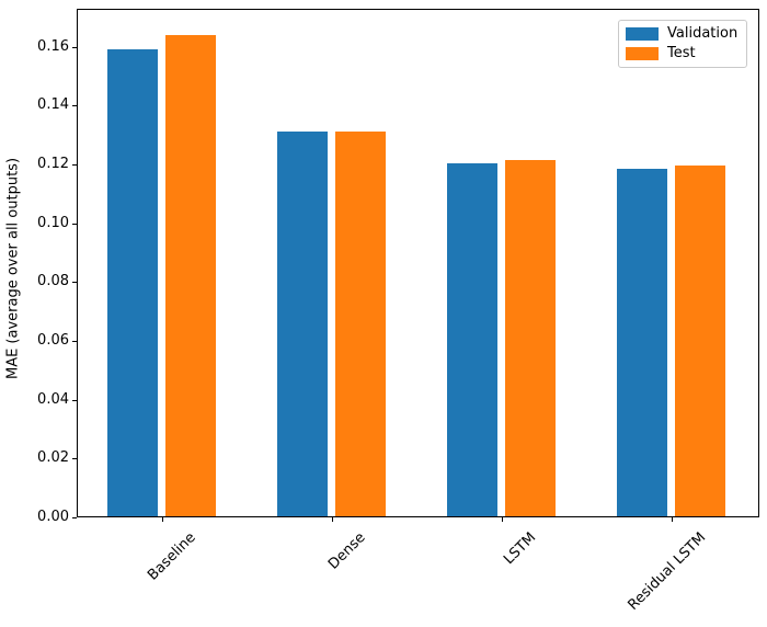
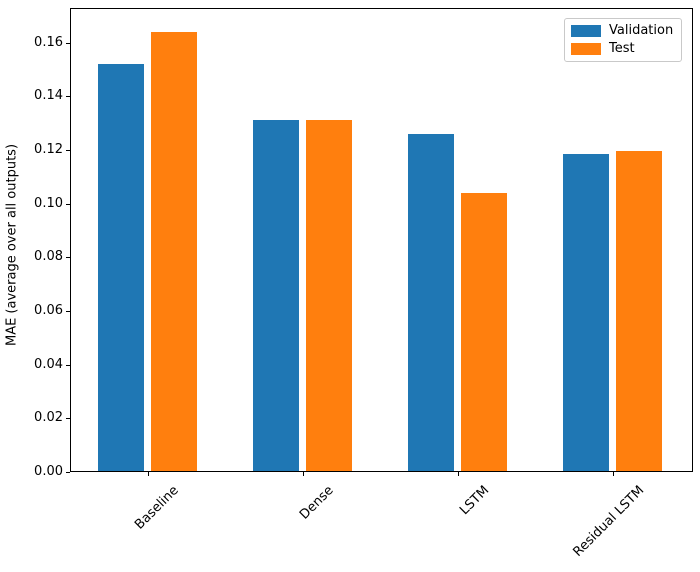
Validation/Baseline: 0.159 -> 0.152
Validation/LSTM: 0.120 -> 0.126
Test/LSTM: 0.121 -> 0.104
